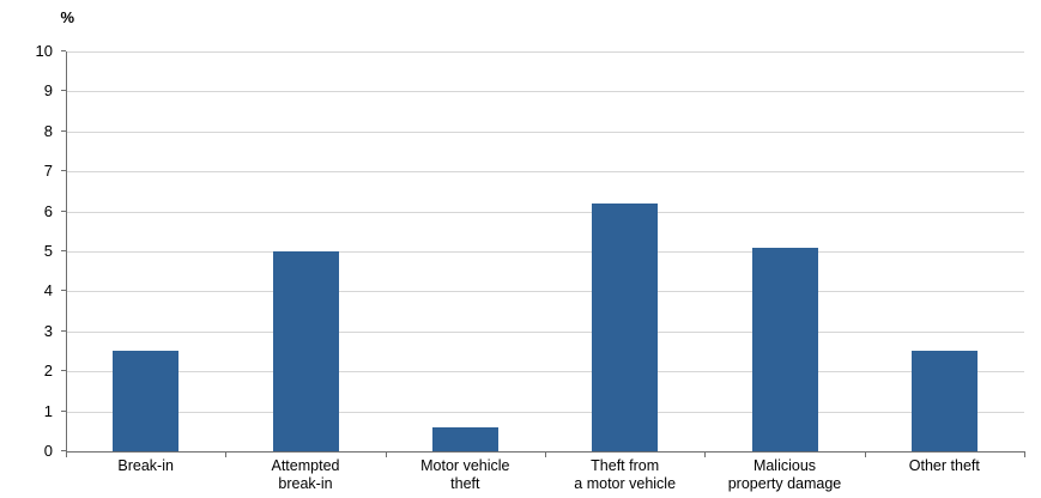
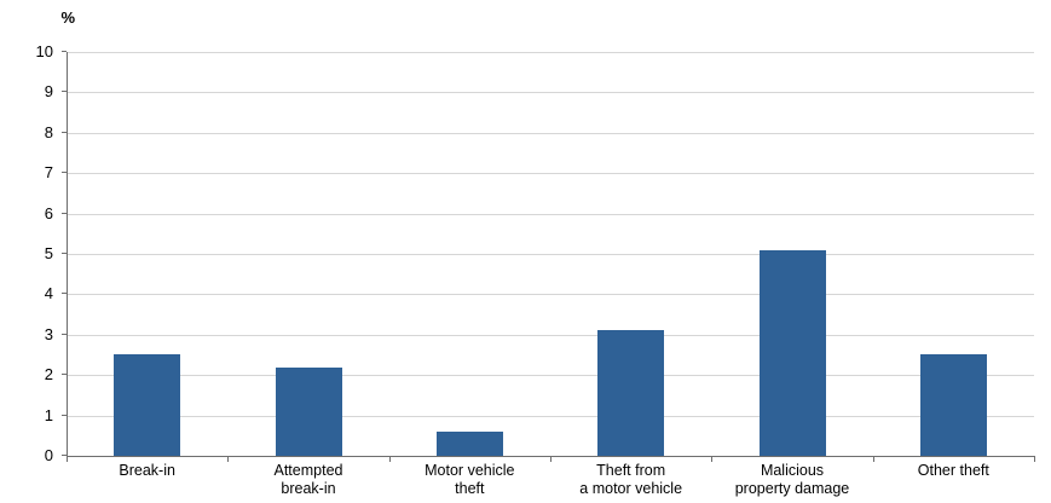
Attempted break-in: 5.0 -> 2.2
Theft from a motor vehicle: 6.2 -> 3.1
